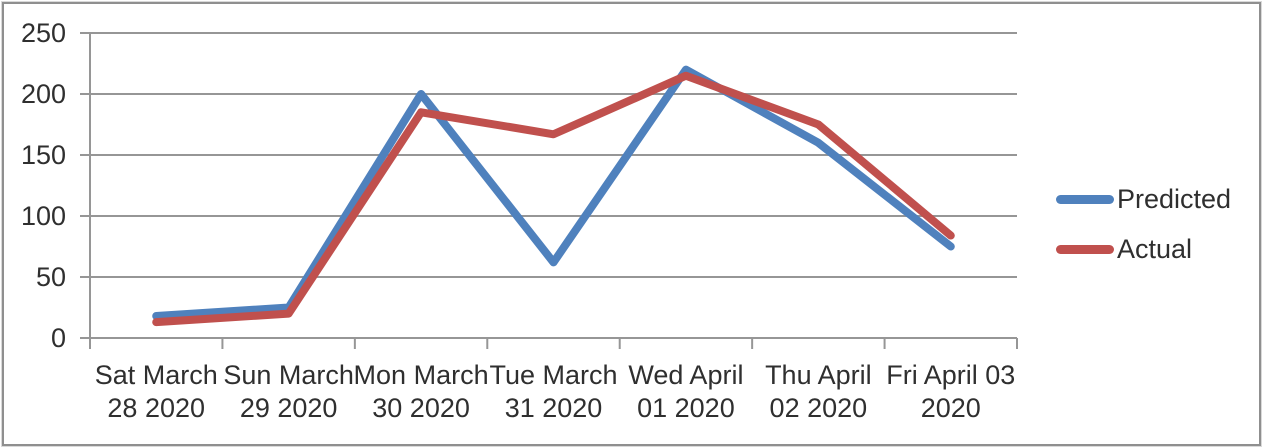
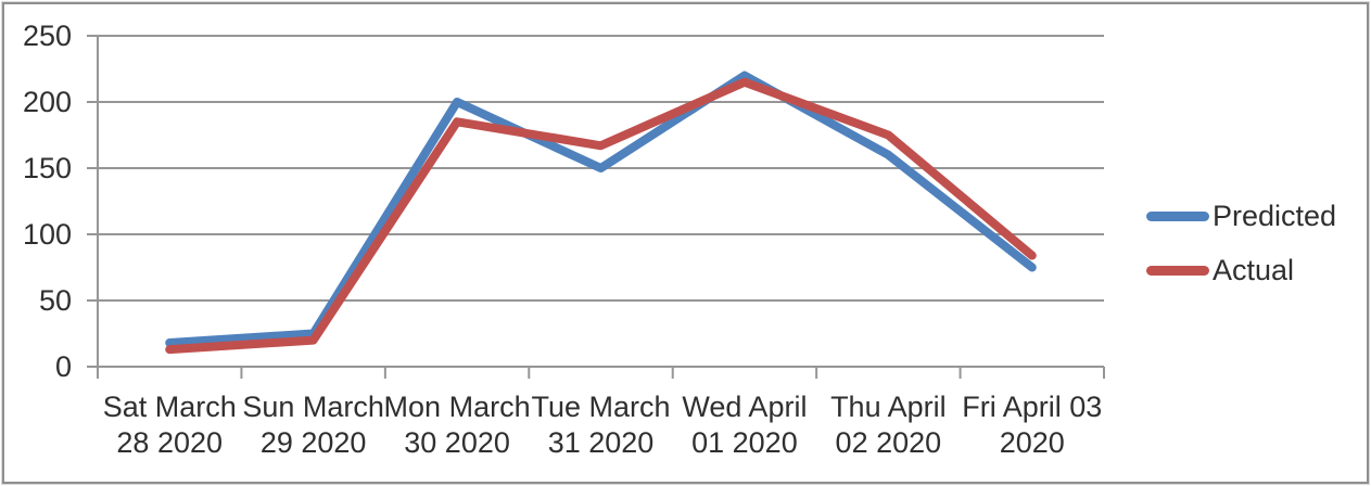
Predicted/Tue March 31 2020: 62 -> 150
